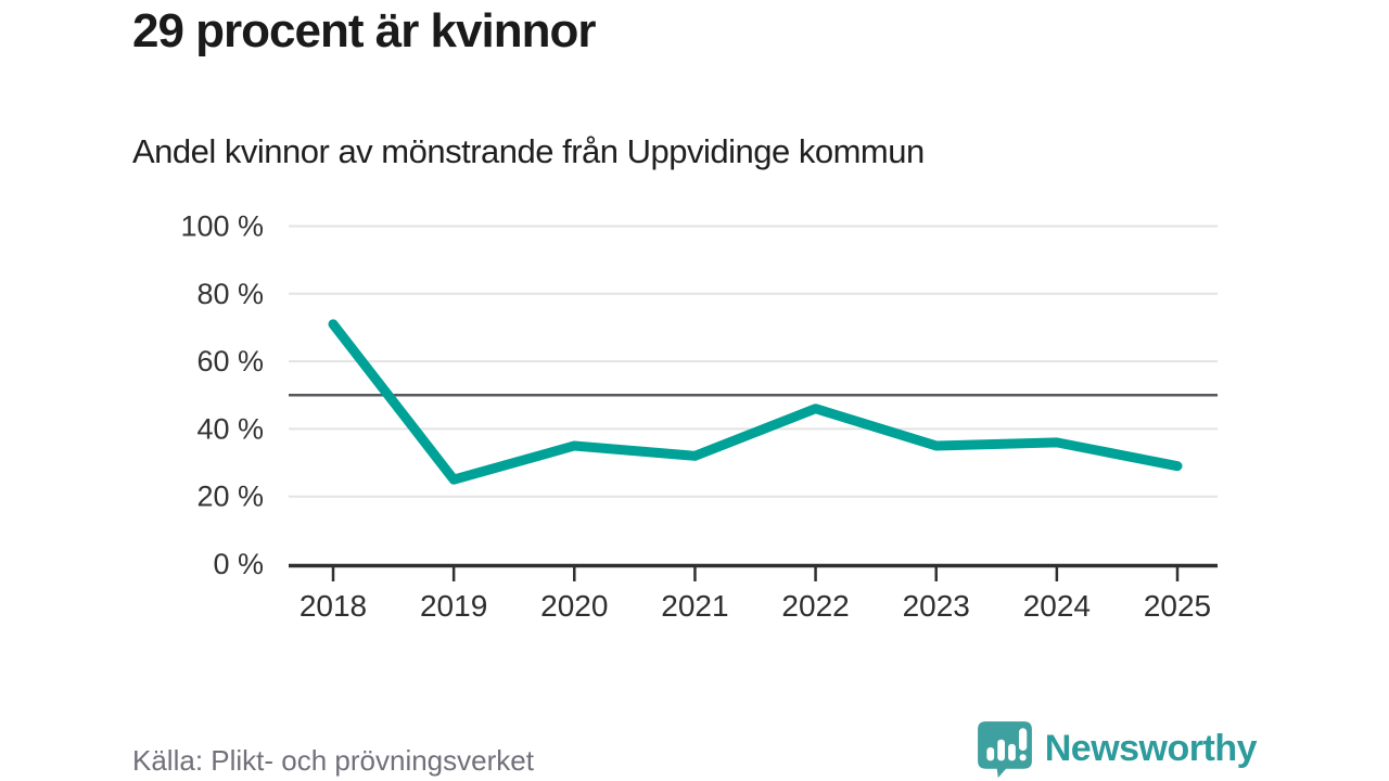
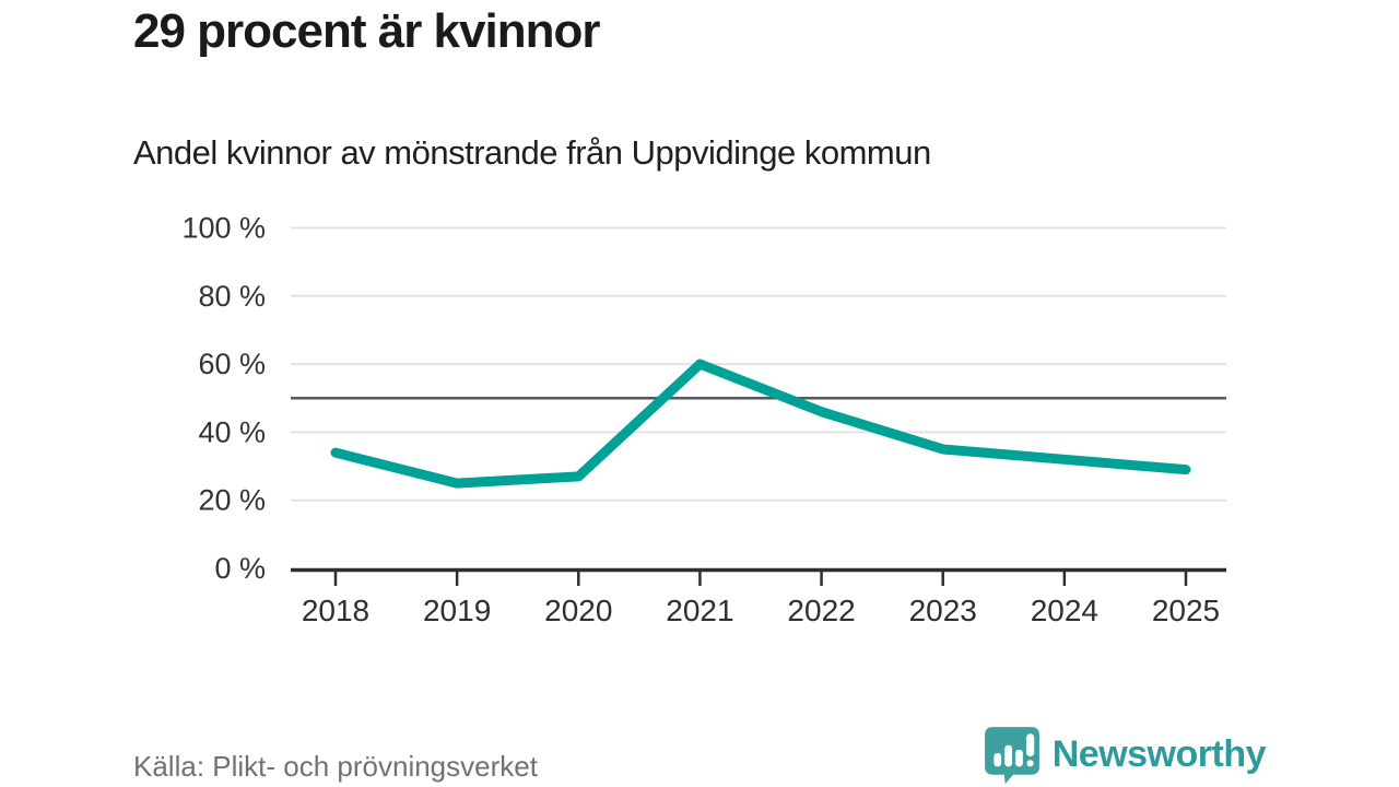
2018: 71% -> 34%
2020: 35% -> 27%
2021: 32% -> 60%
2024: 36% -> 32%
